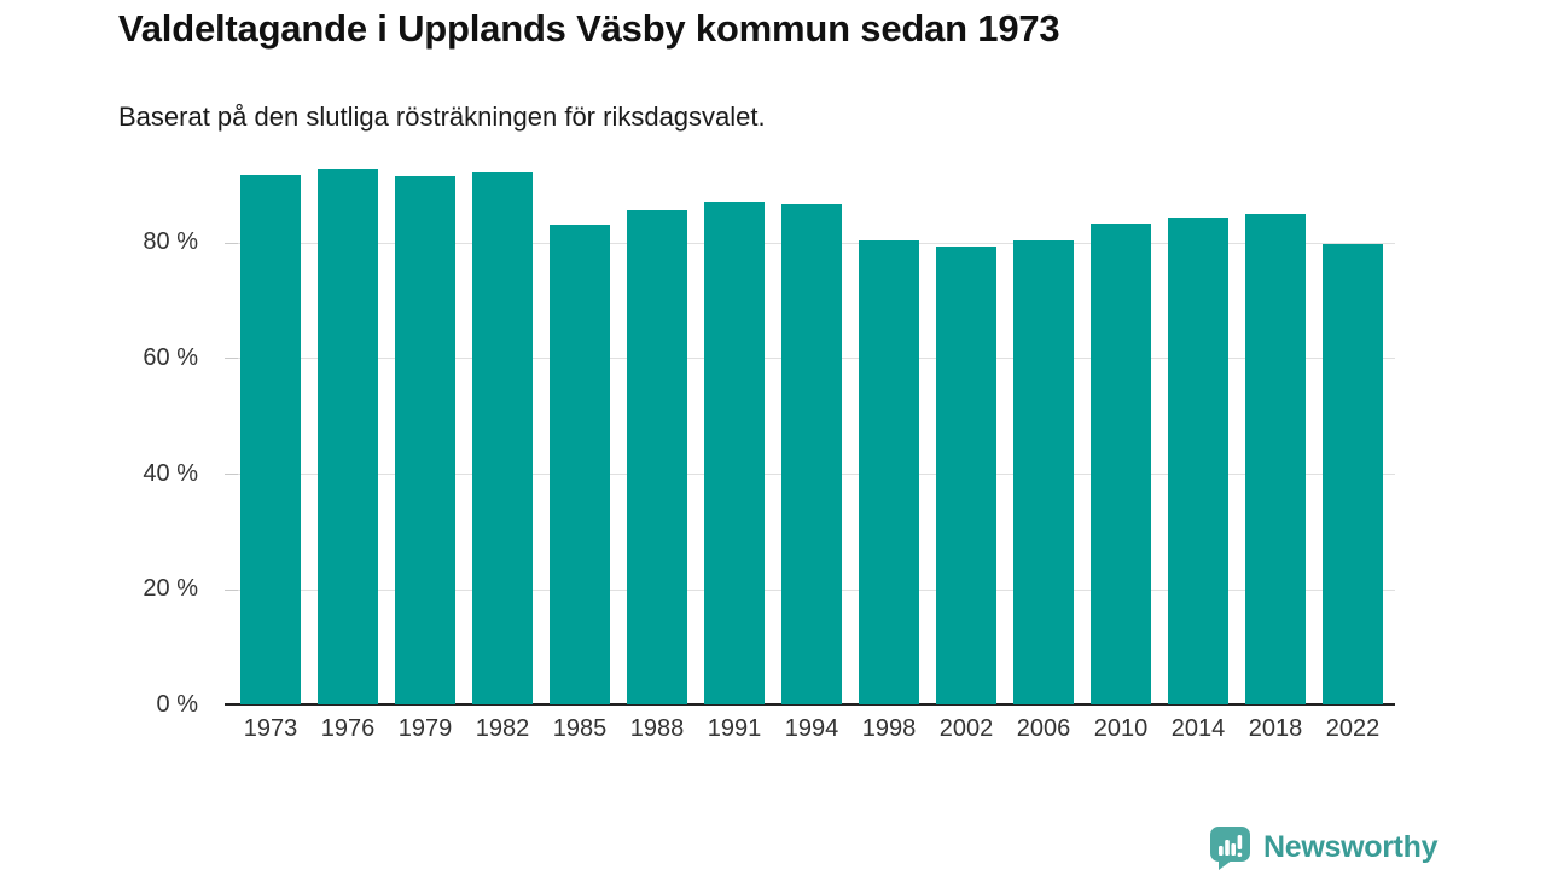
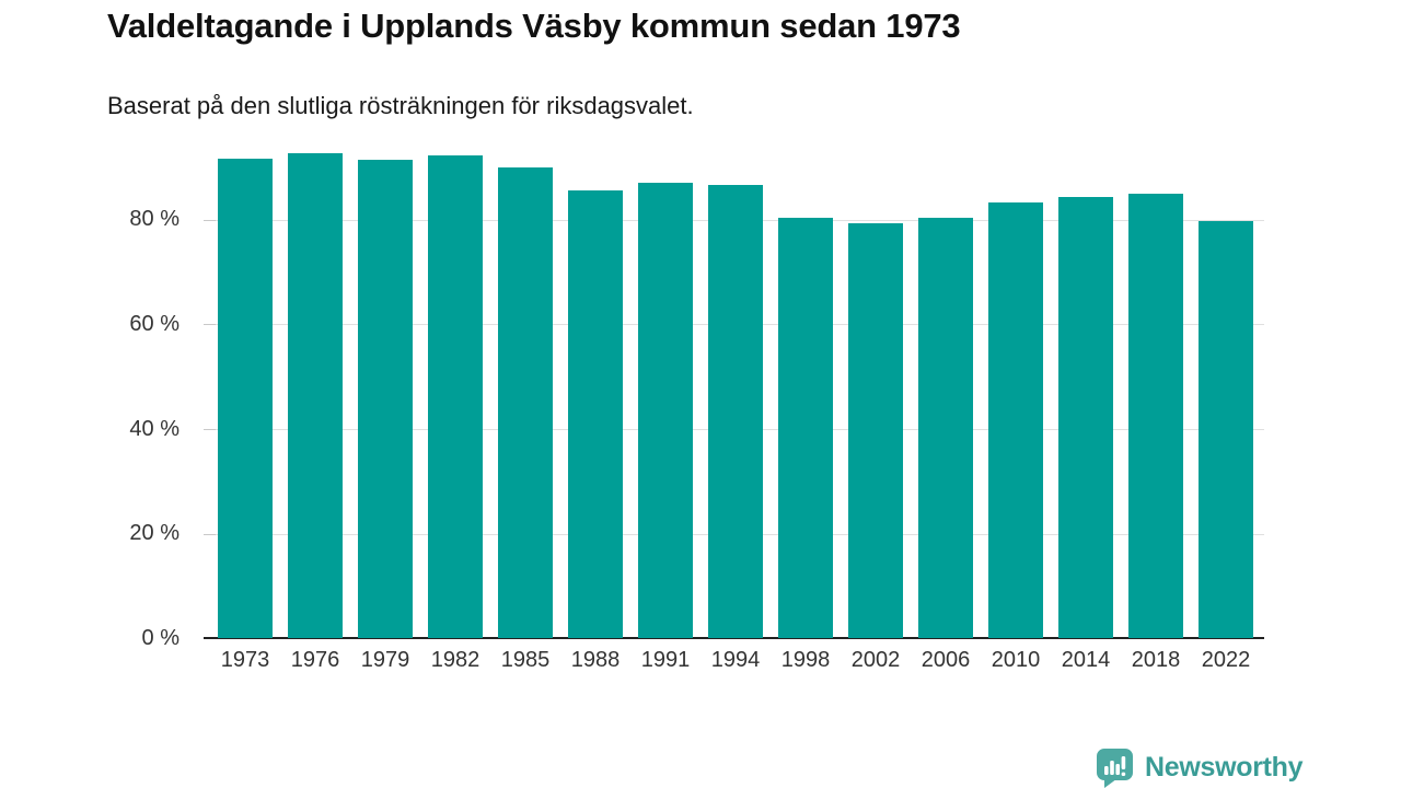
1985: 83% -> 90%
